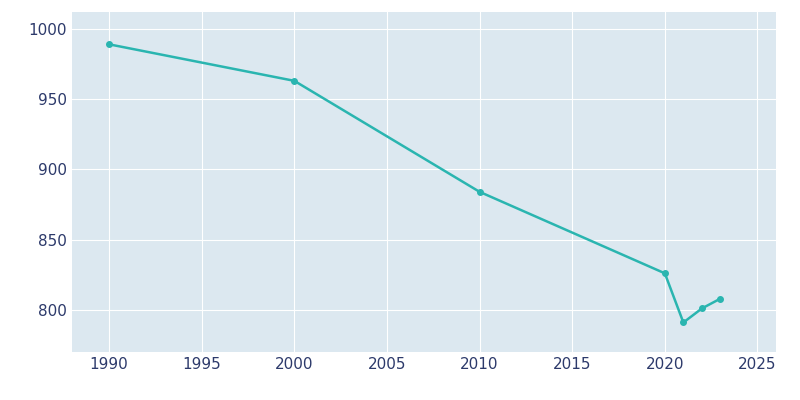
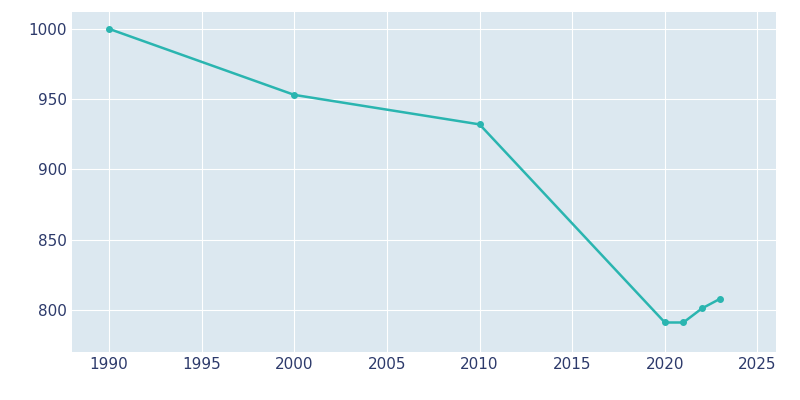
1990: 989 -> 1000
2000: 963 -> 953
2010: 884 -> 932
2020: 826 -> 791
